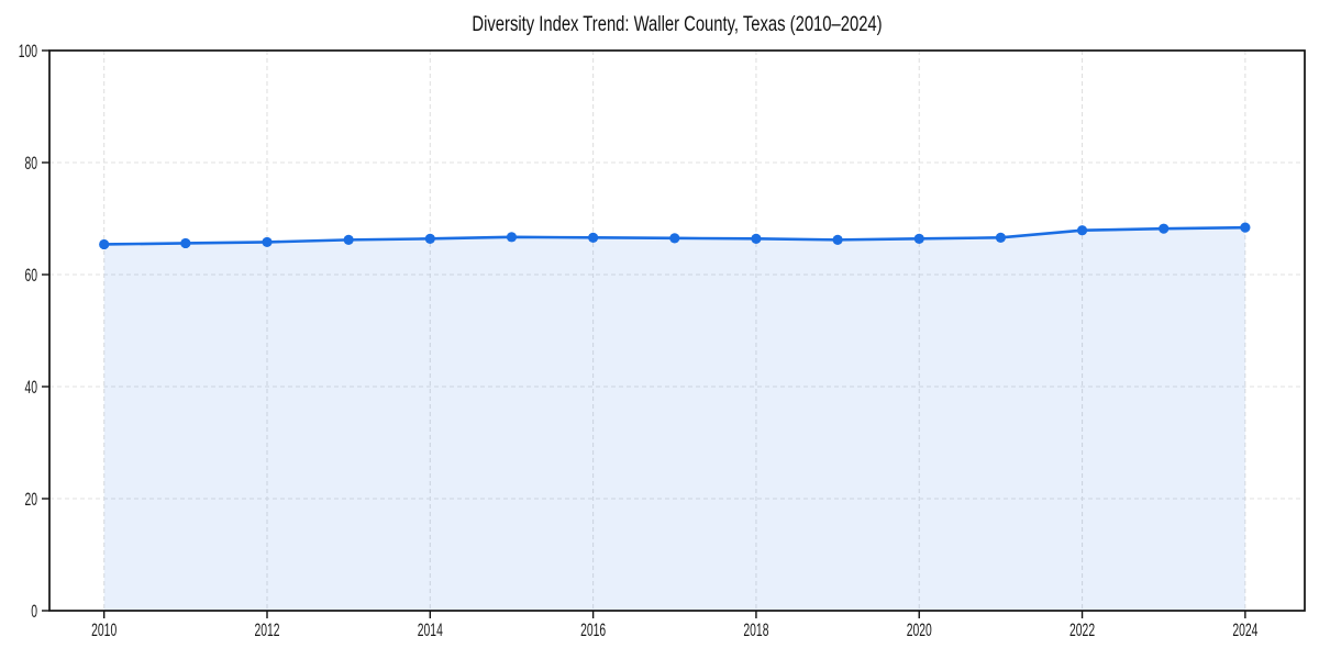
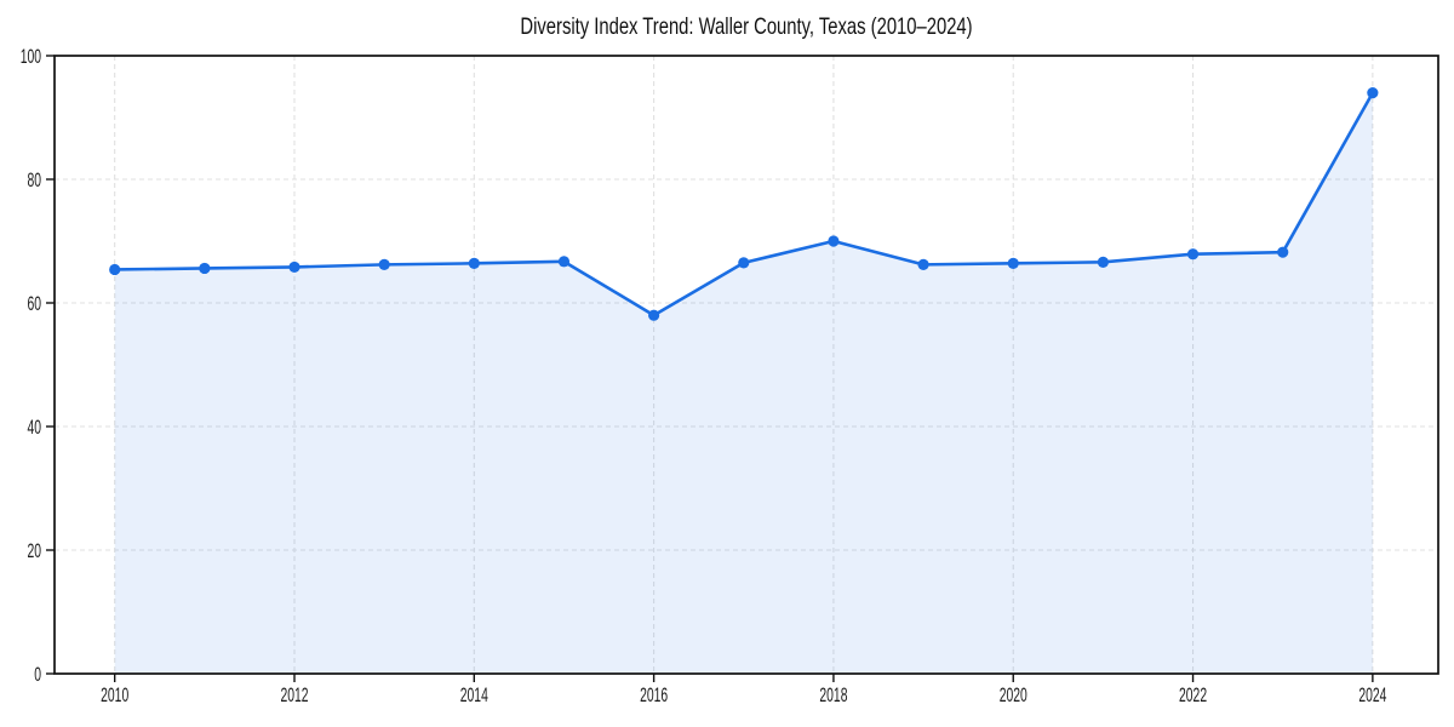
2016: 67 -> 58
2018: 66 -> 70
2024: 68 -> 94
